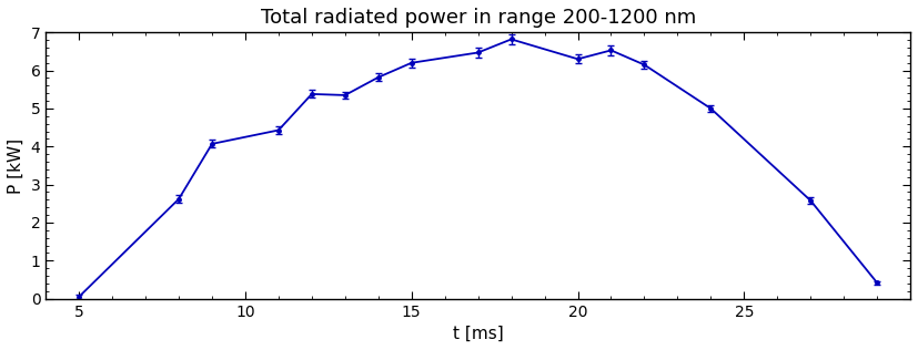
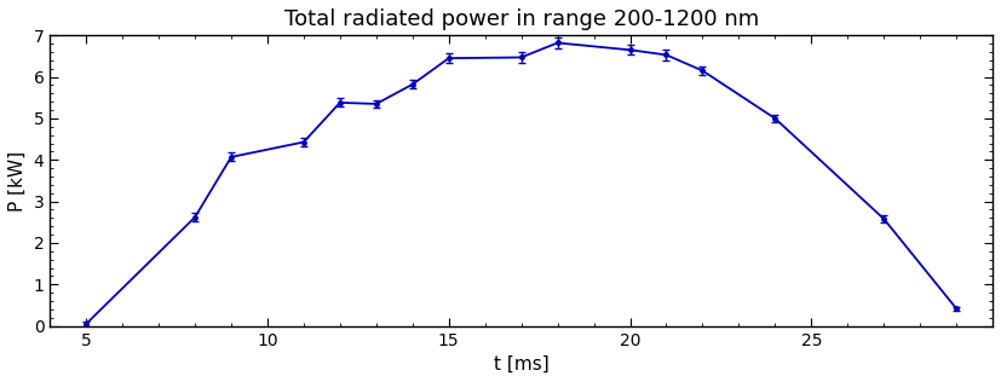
15: 6.20 -> 6.45
20: 6.30 -> 6.65
